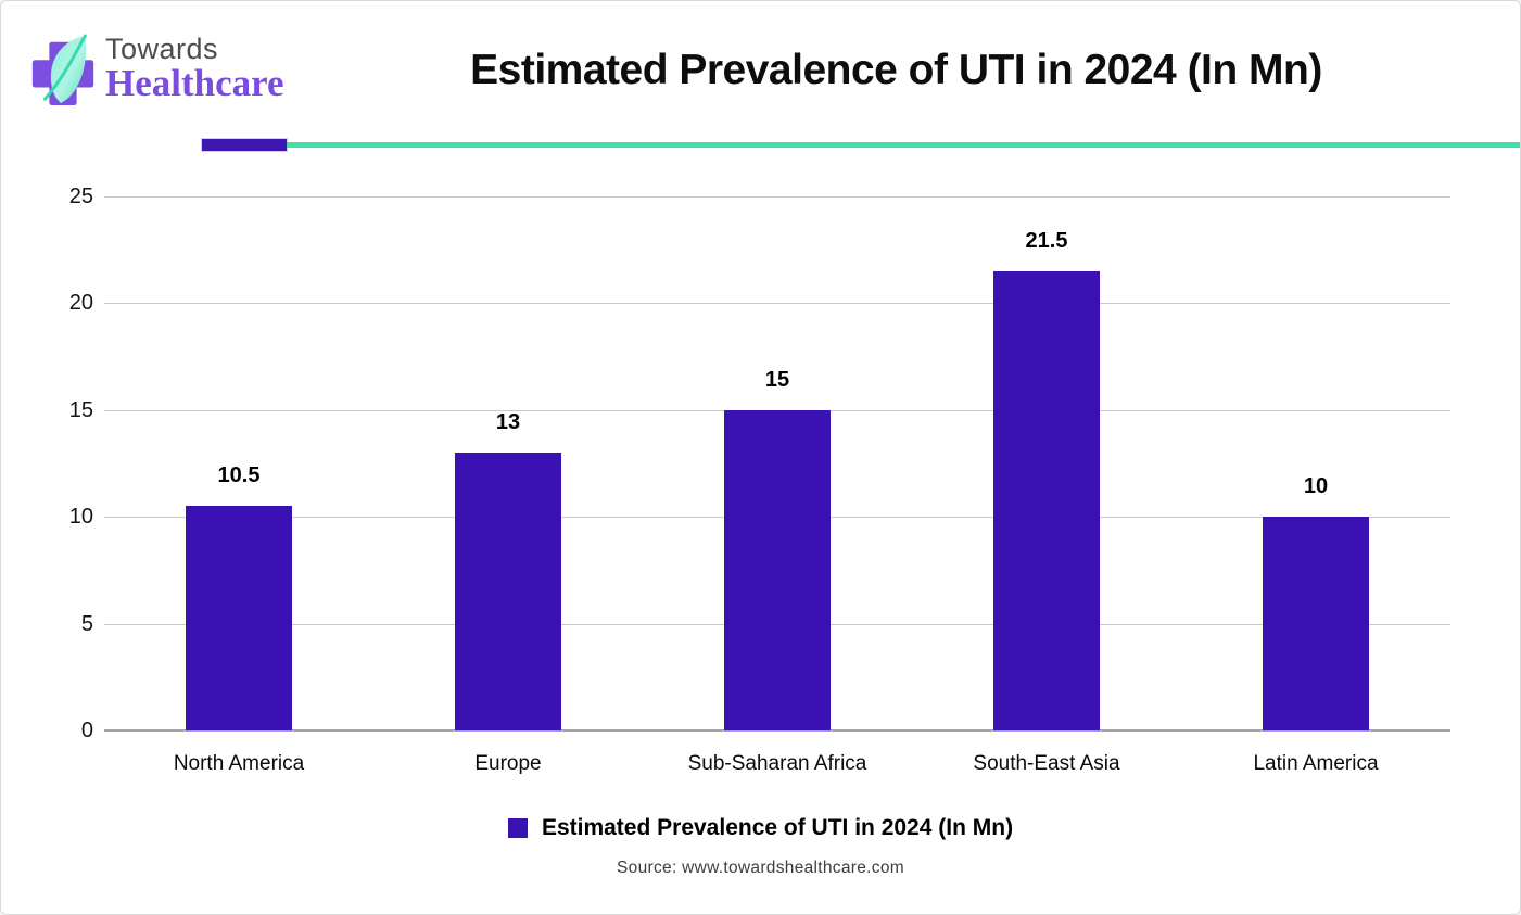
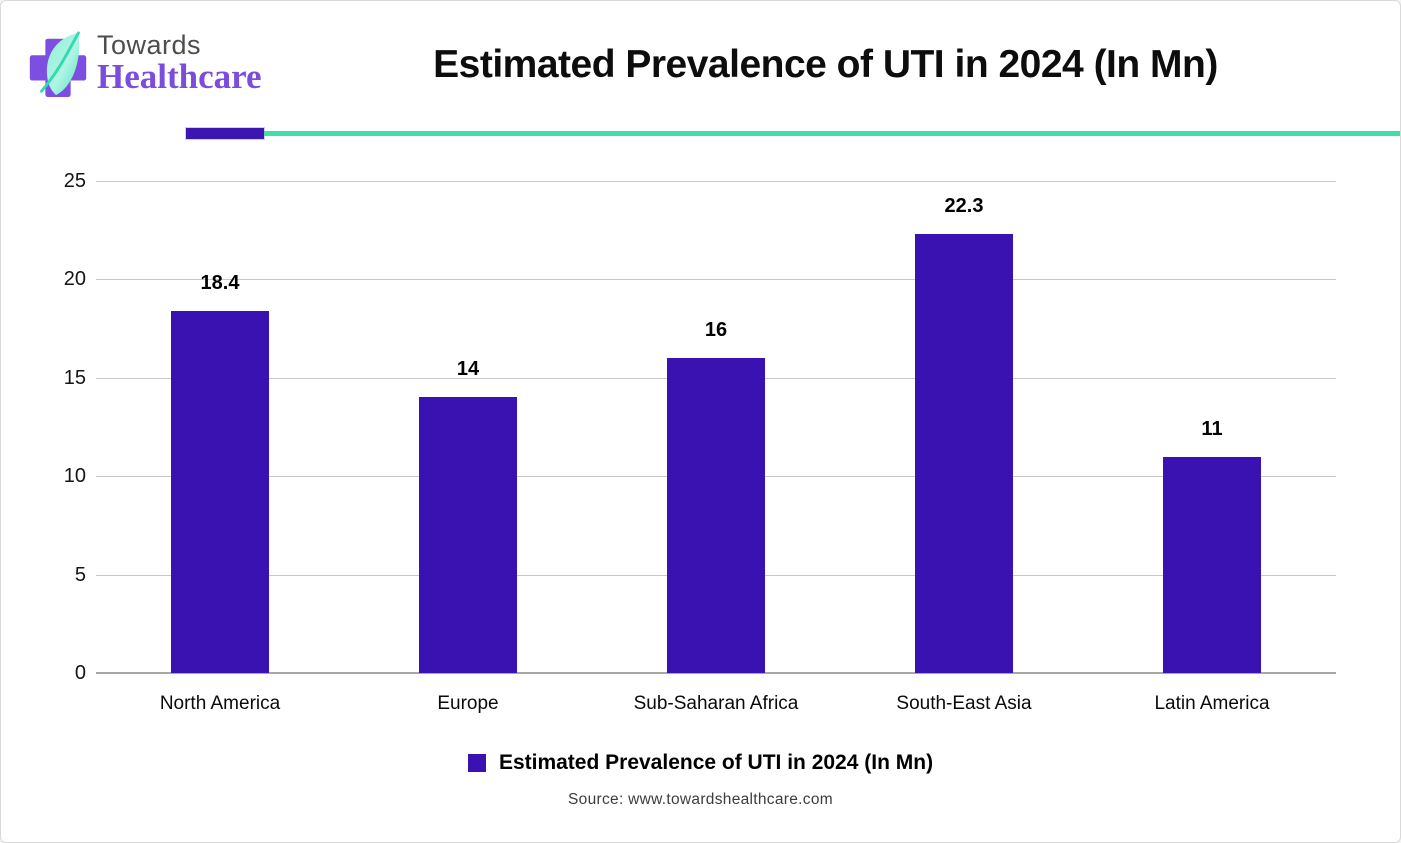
North America: 10.5 -> 18.4
Europe: 13 -> 14
Sub-Saharan Africa: 15 -> 16
South-East Asia: 21.5 -> 22.3
Latin America: 10 -> 11
